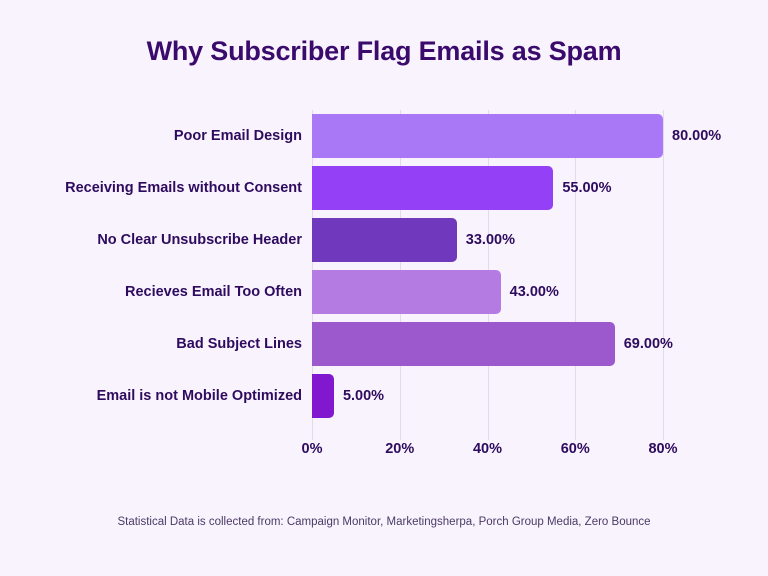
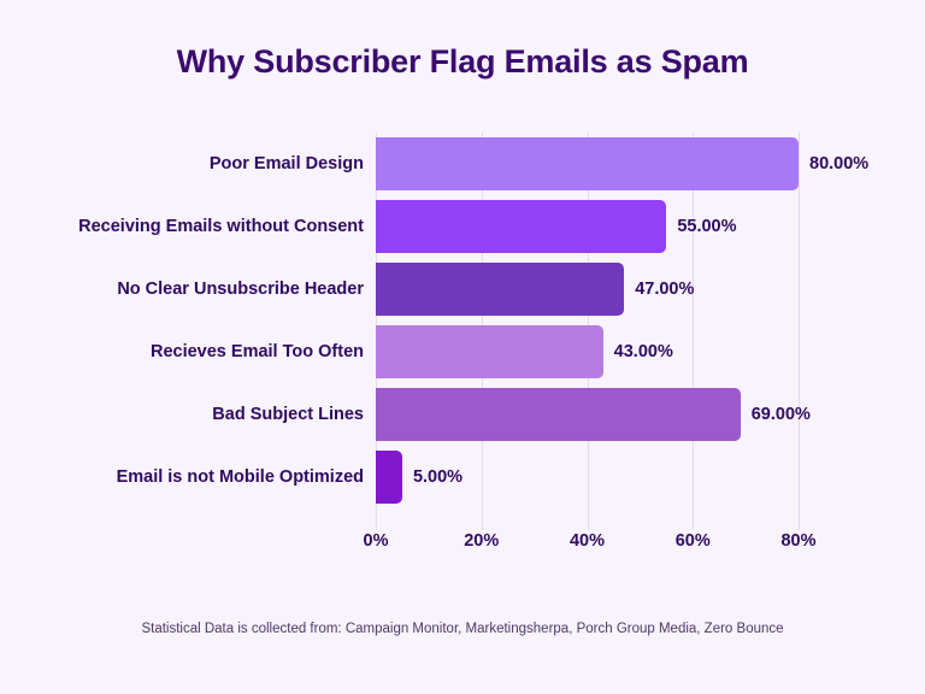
No Clear Unsubscribe Header: 33.00% -> 47.00%
